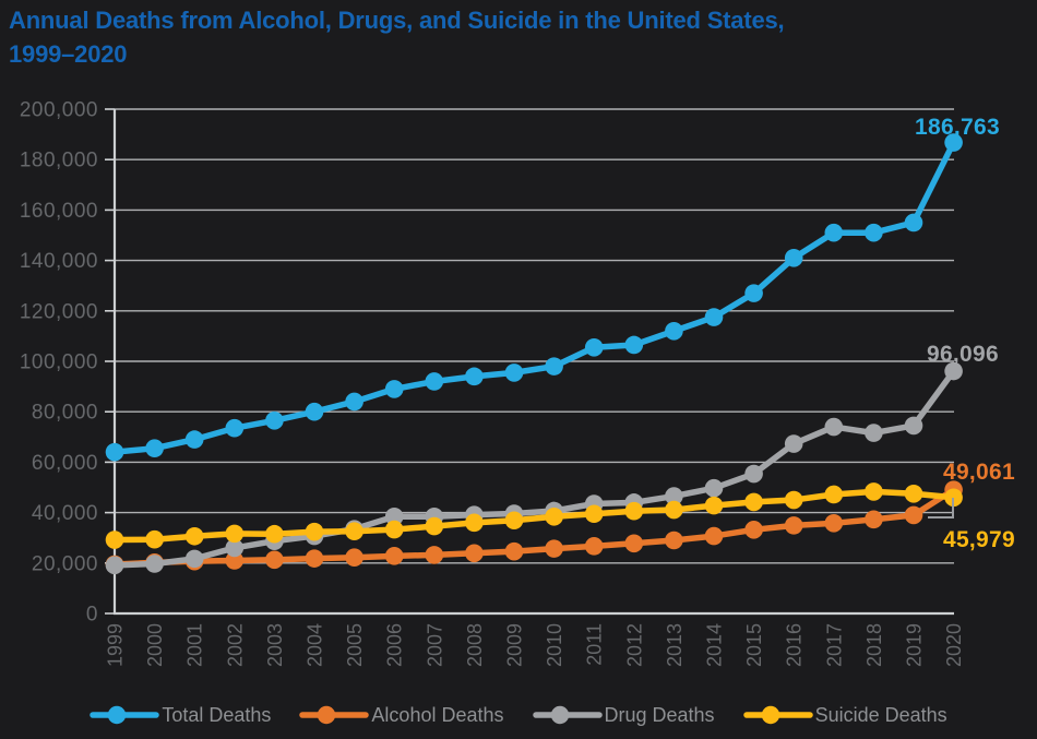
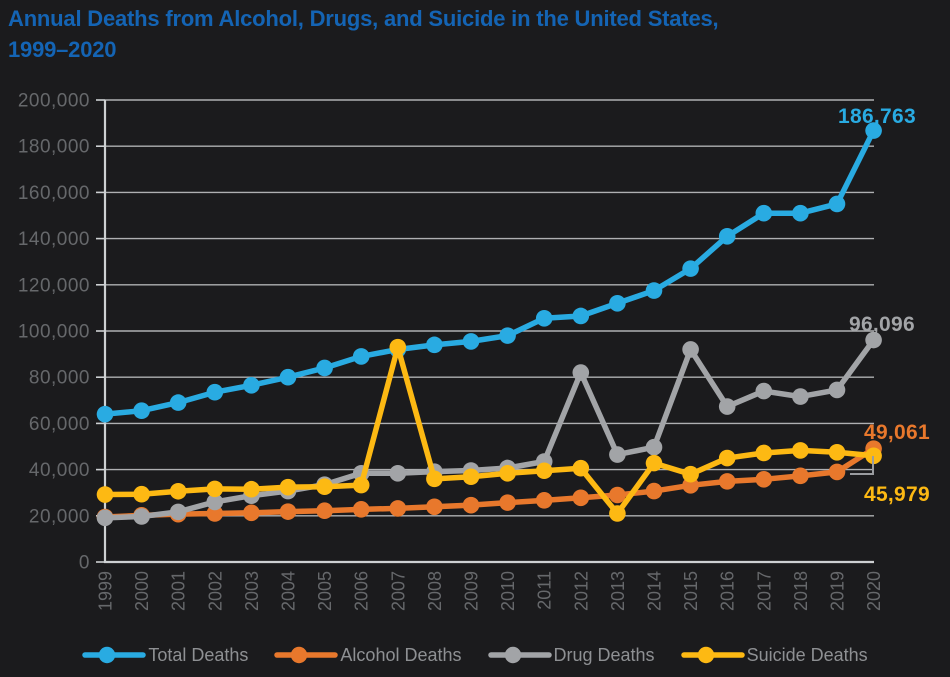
Suicide Deaths/2007: 35000 -> 93000
Drug Deaths/2012: 44000 -> 82000
Suicide Deaths/2013: 41000 -> 21000
Drug Deaths/2015: 55000 -> 92000
Suicide Deaths/2015: 44000 -> 38000
